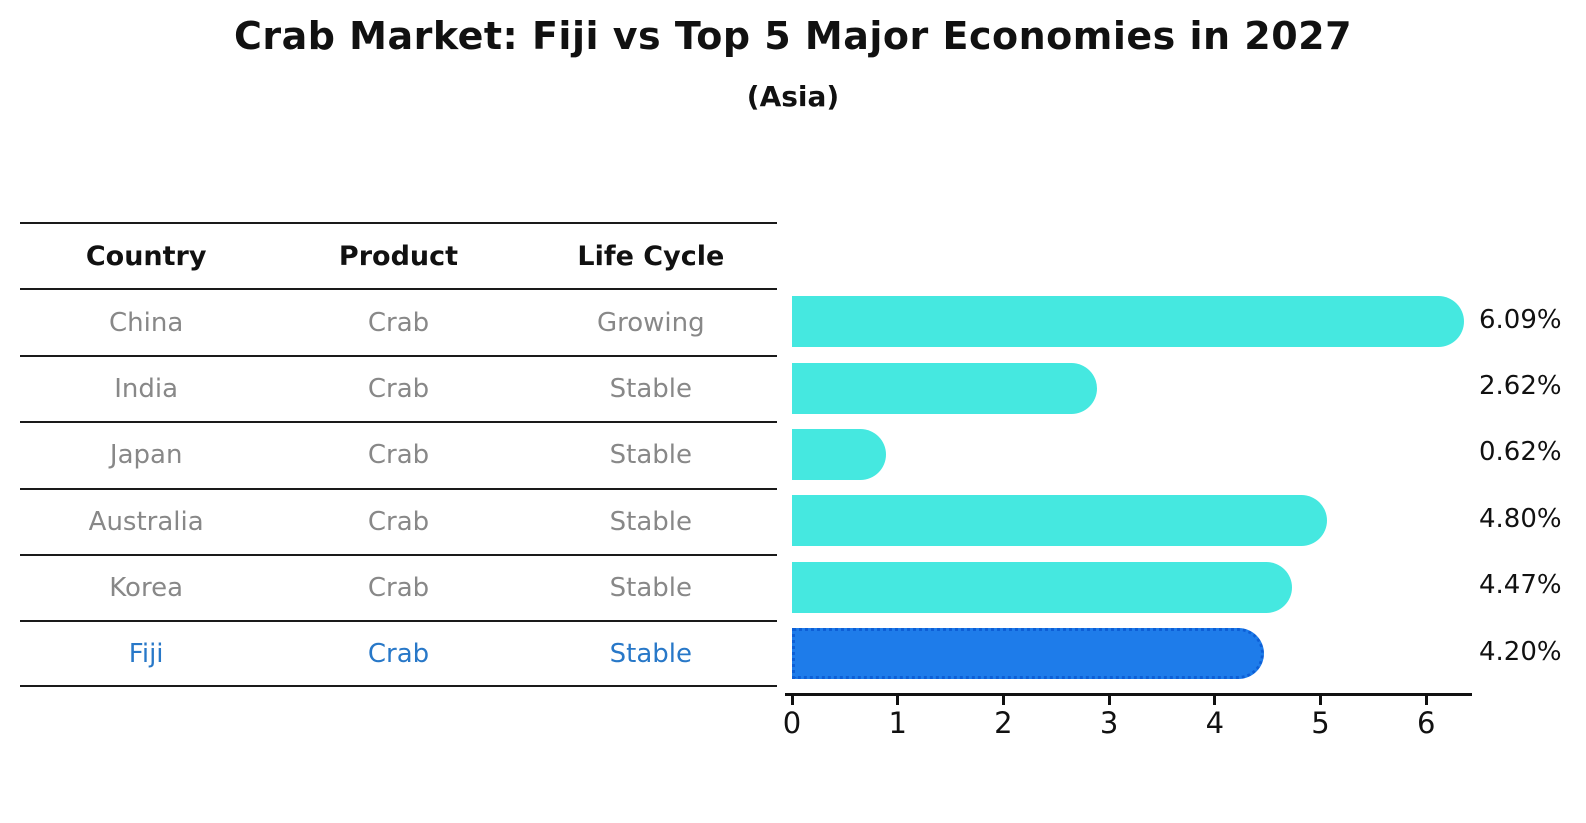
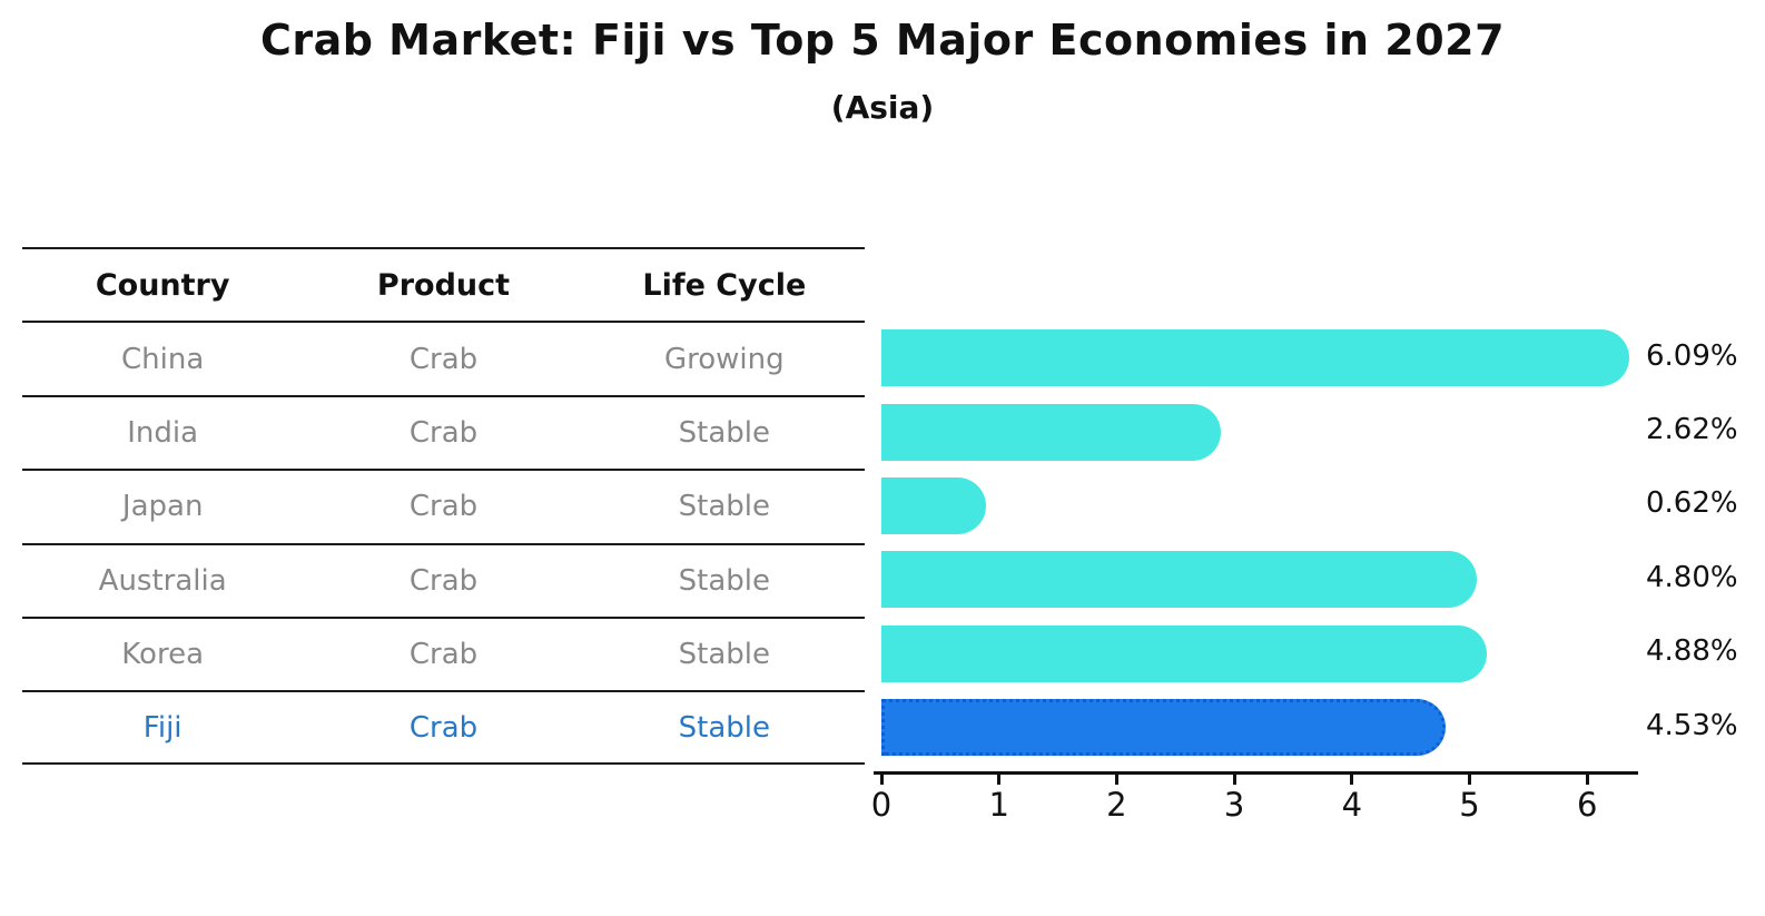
Korea: 4.47% -> 4.88%
Fiji: 4.20% -> 4.53%
